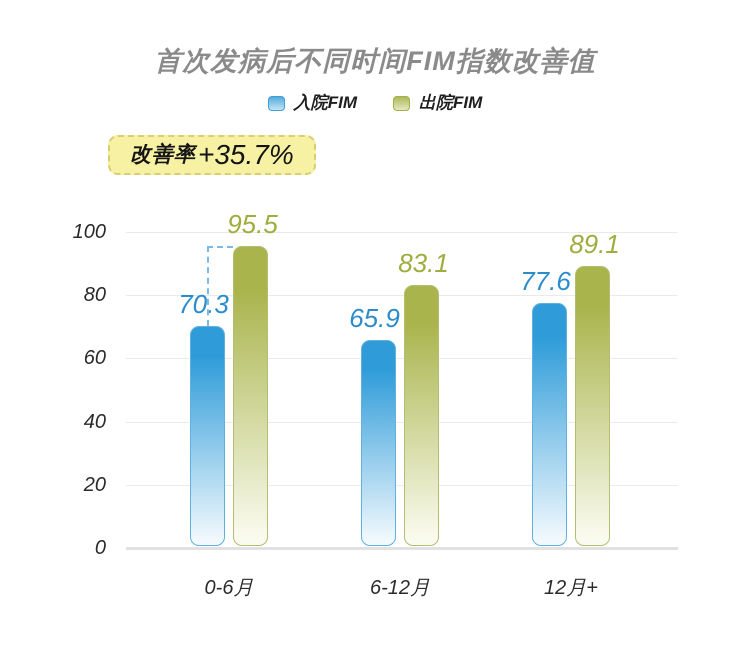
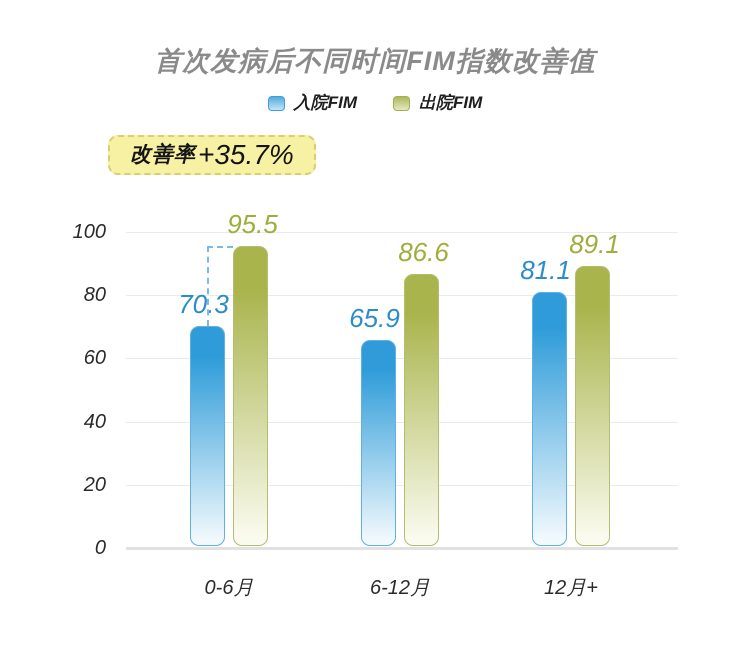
出院FIM/6-12月: 83.1 -> 86.6
入院FIM/12月+: 77.6 -> 81.1
